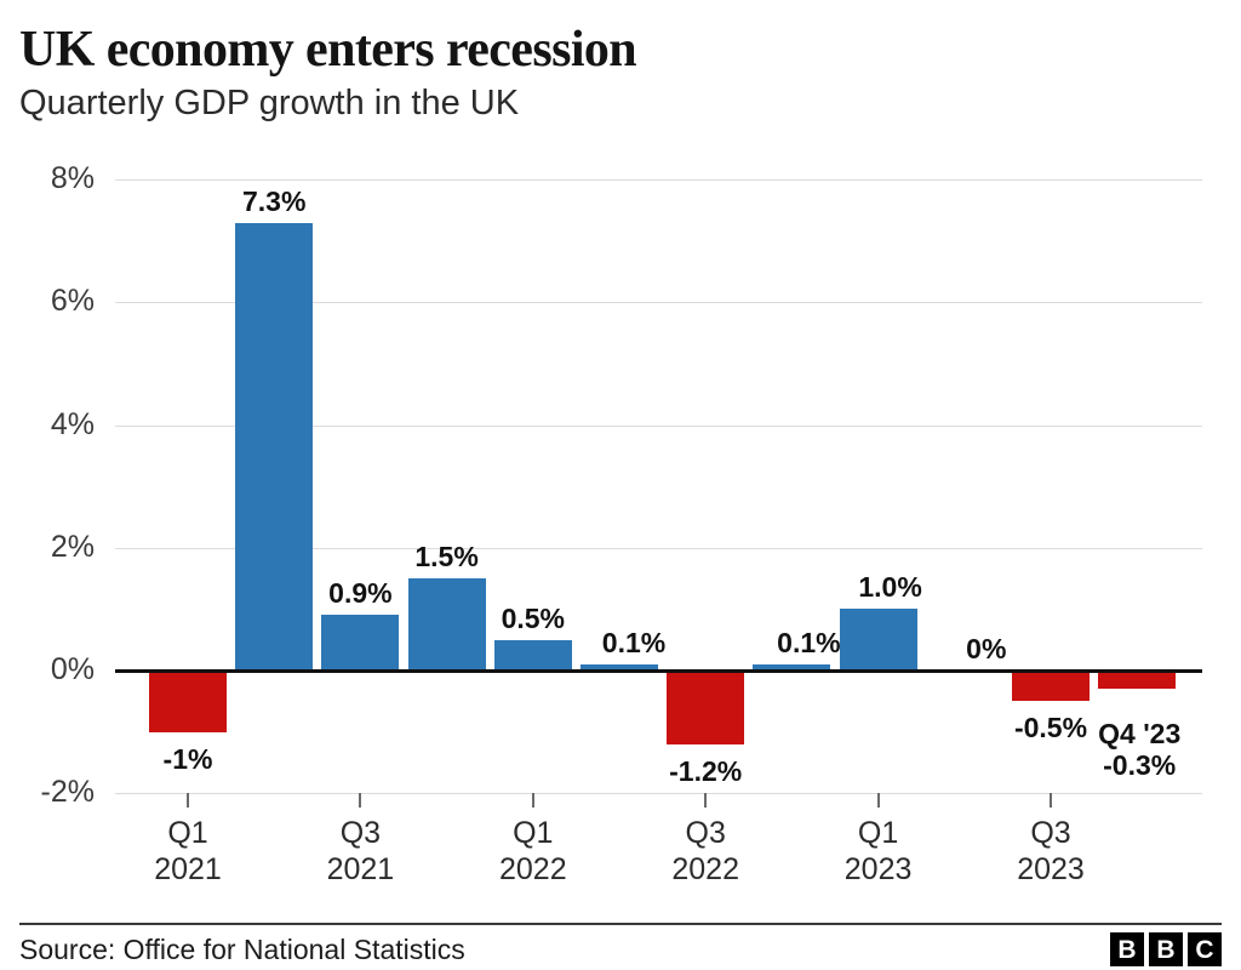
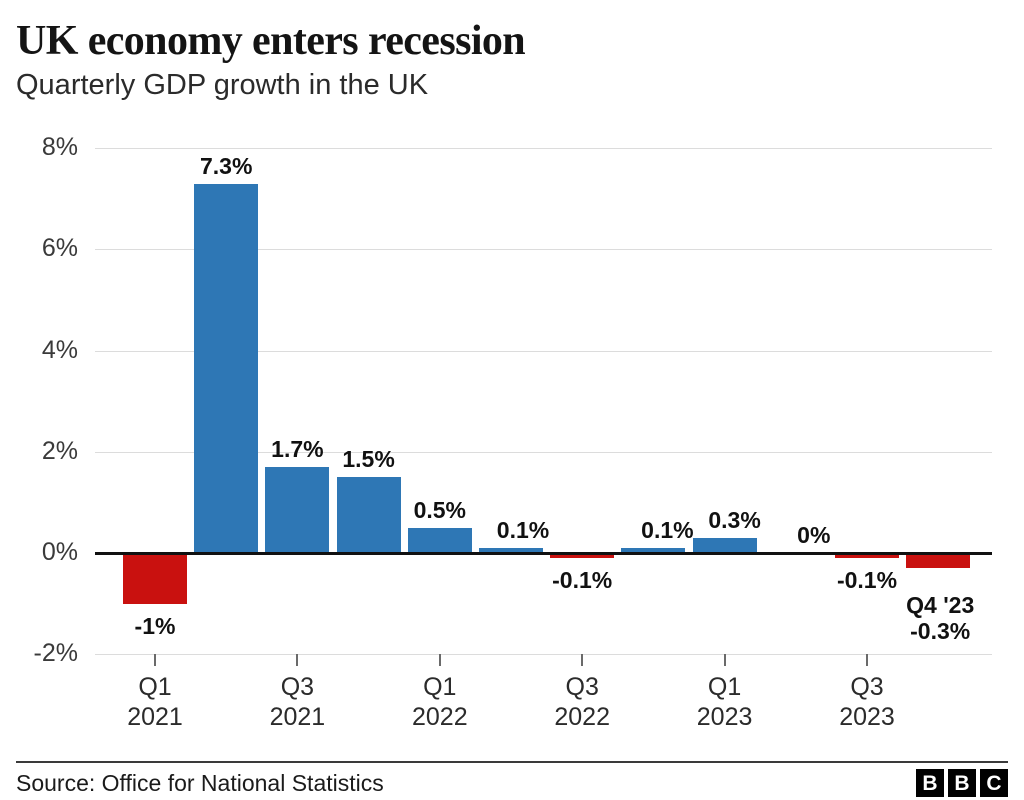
Q3 2021: 0.9% -> 1.7%
Q3 2022: -1.2% -> -0.1%
Q1 2023: 1.0% -> 0.3%
Q3 2023: -0.5% -> -0.1%
